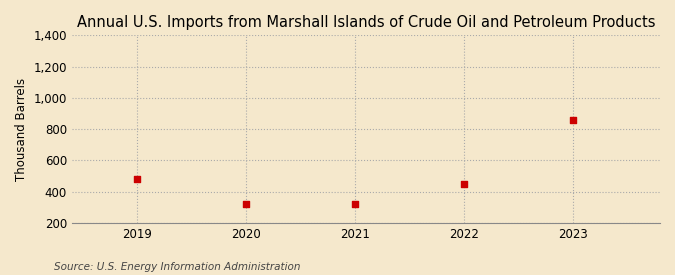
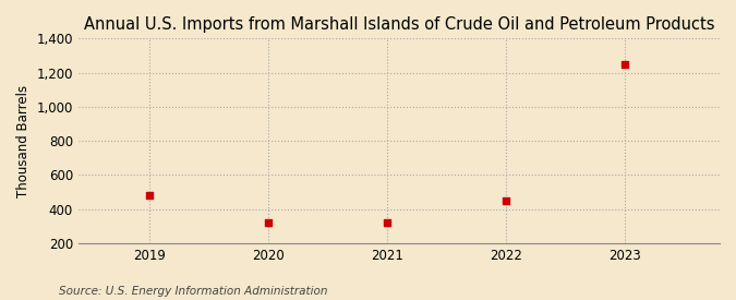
2023: 860 -> 1,250
